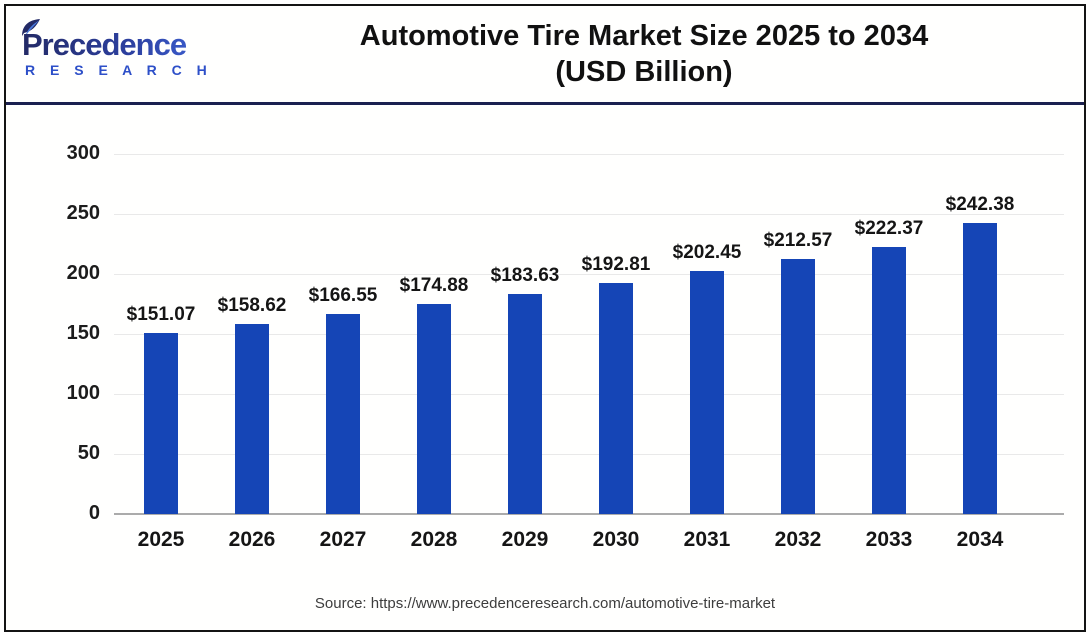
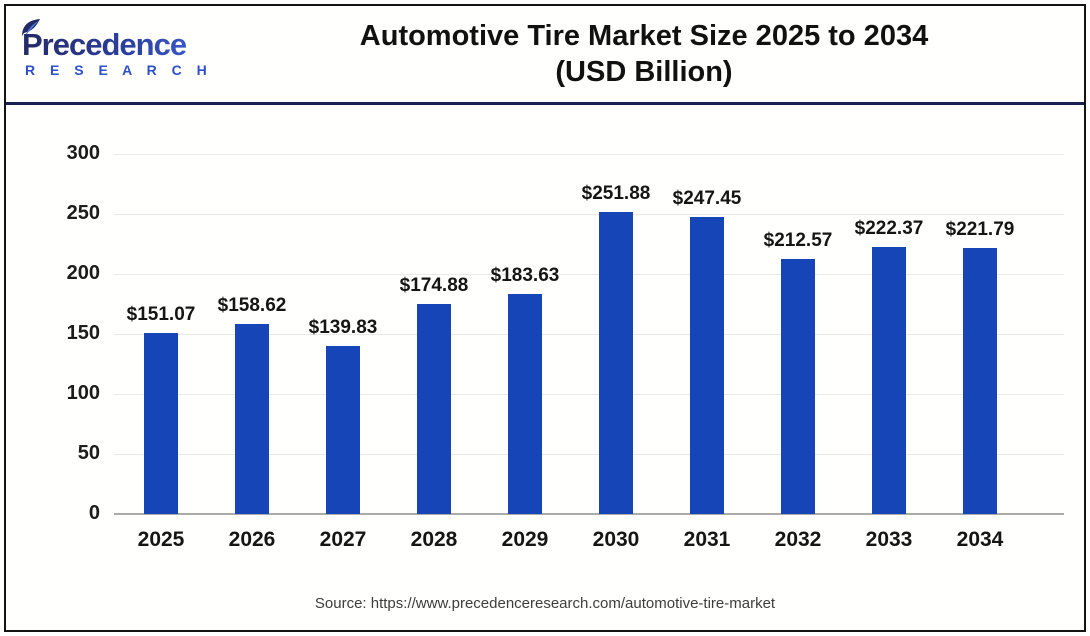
2027: $166.55 -> $139.83
2030: $192.81 -> $251.88
2031: $202.45 -> $247.45
2034: $242.38 -> $221.79
